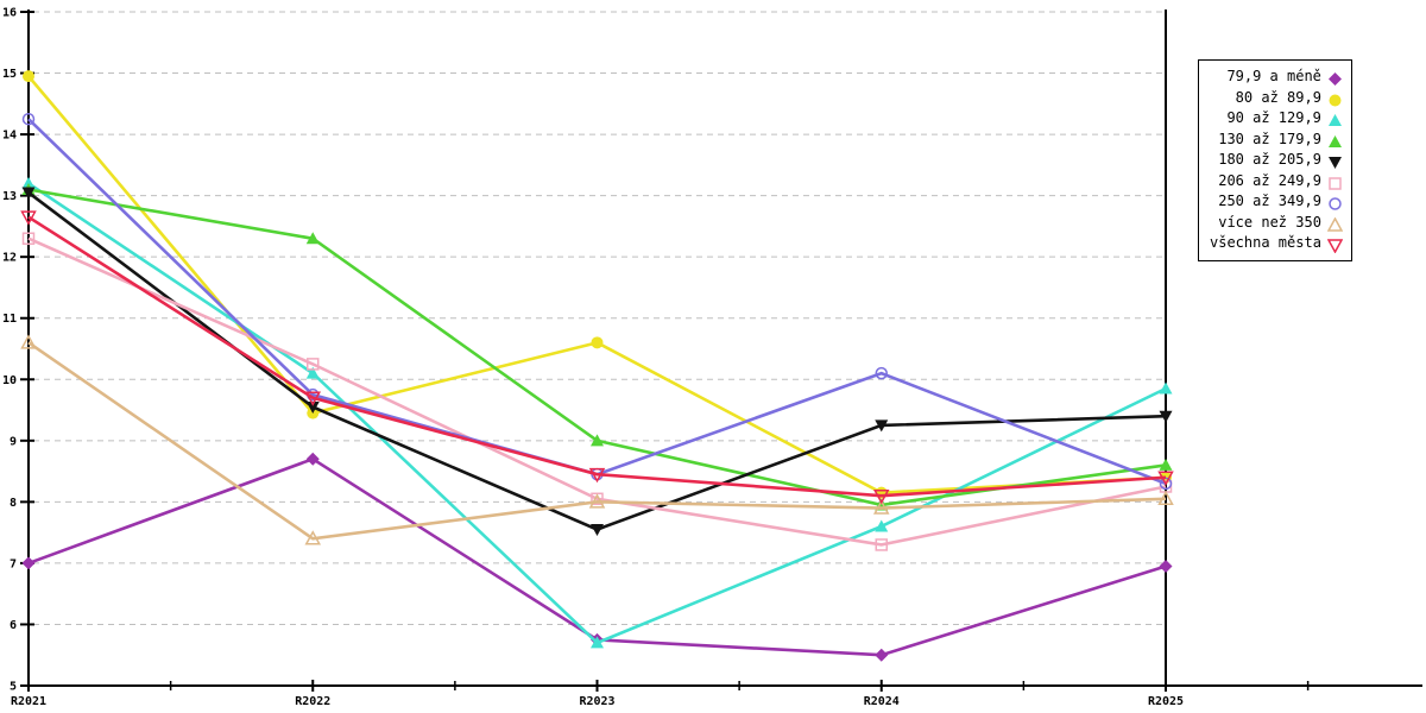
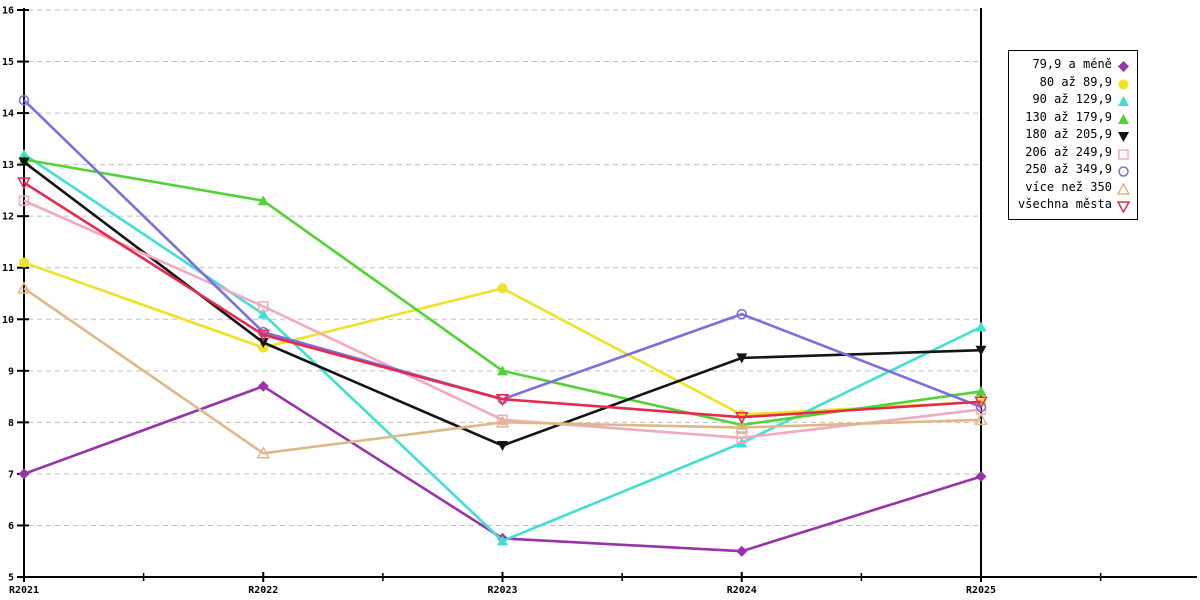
80 až 89,9/R2021: 14.9 -> 11.1
206 až 249,9/R2024: 7.3 -> 7.7
